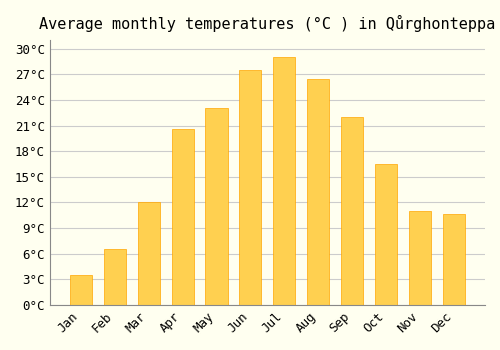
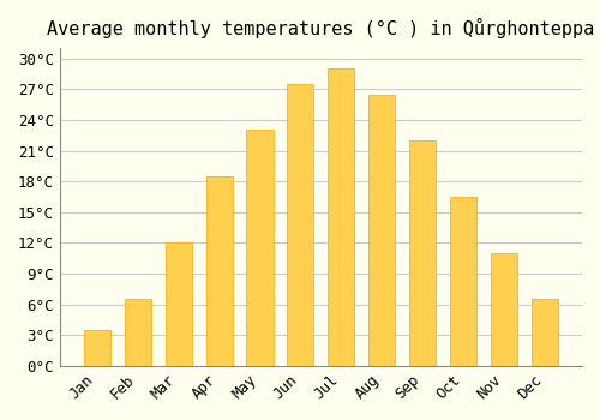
Apr: 20.6°C -> 18.5°C
Dec: 10.6°C -> 6.5°C
